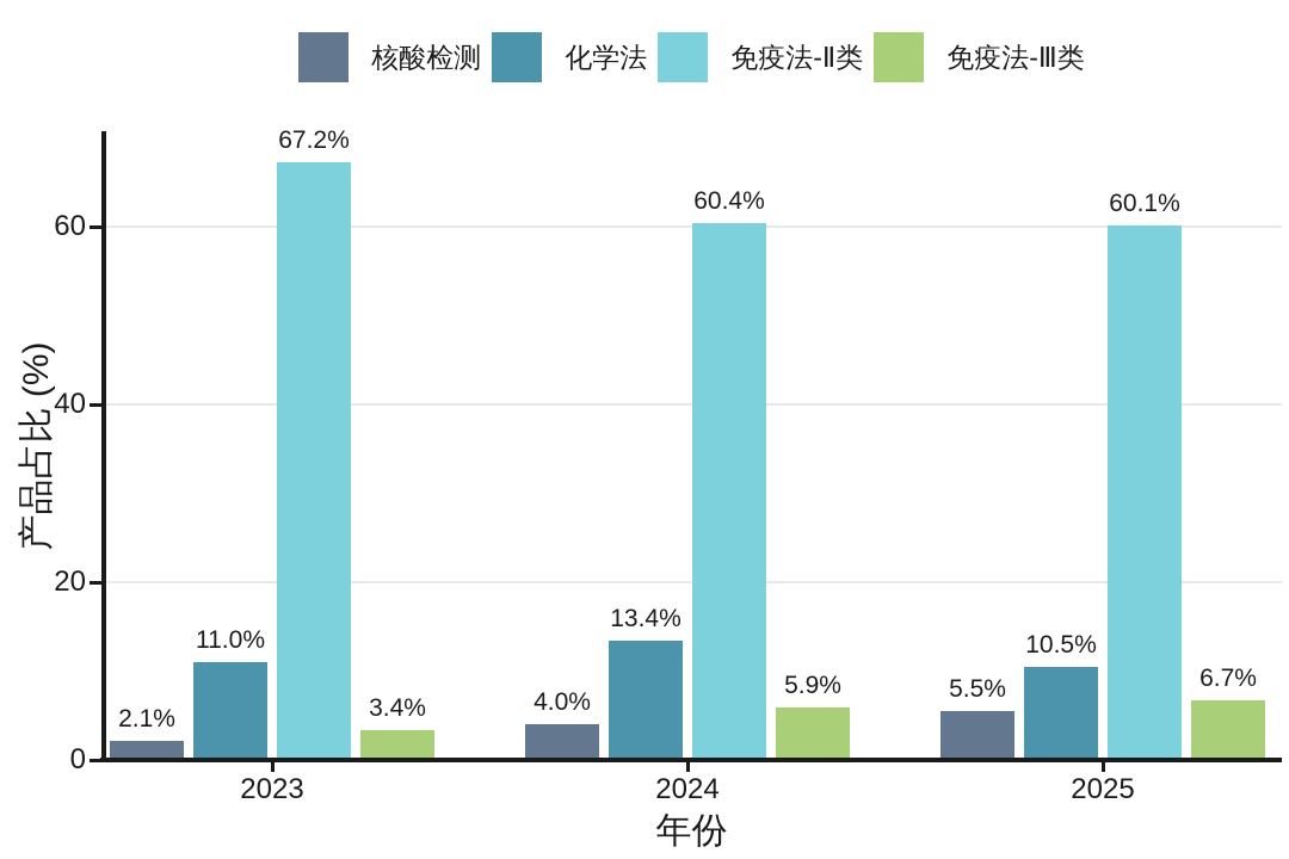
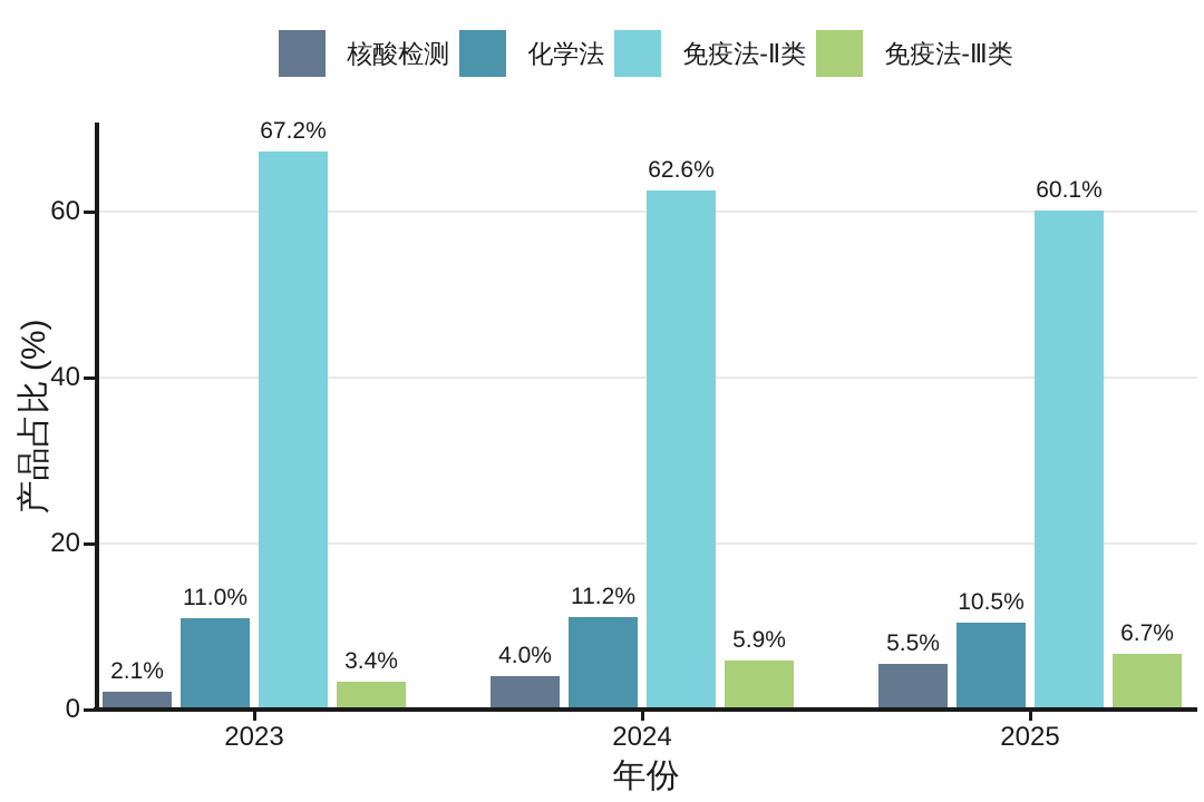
化学法/2024: 13.4% -> 11.2%
免疫法-Ⅱ类/2024: 60.4% -> 62.6%
